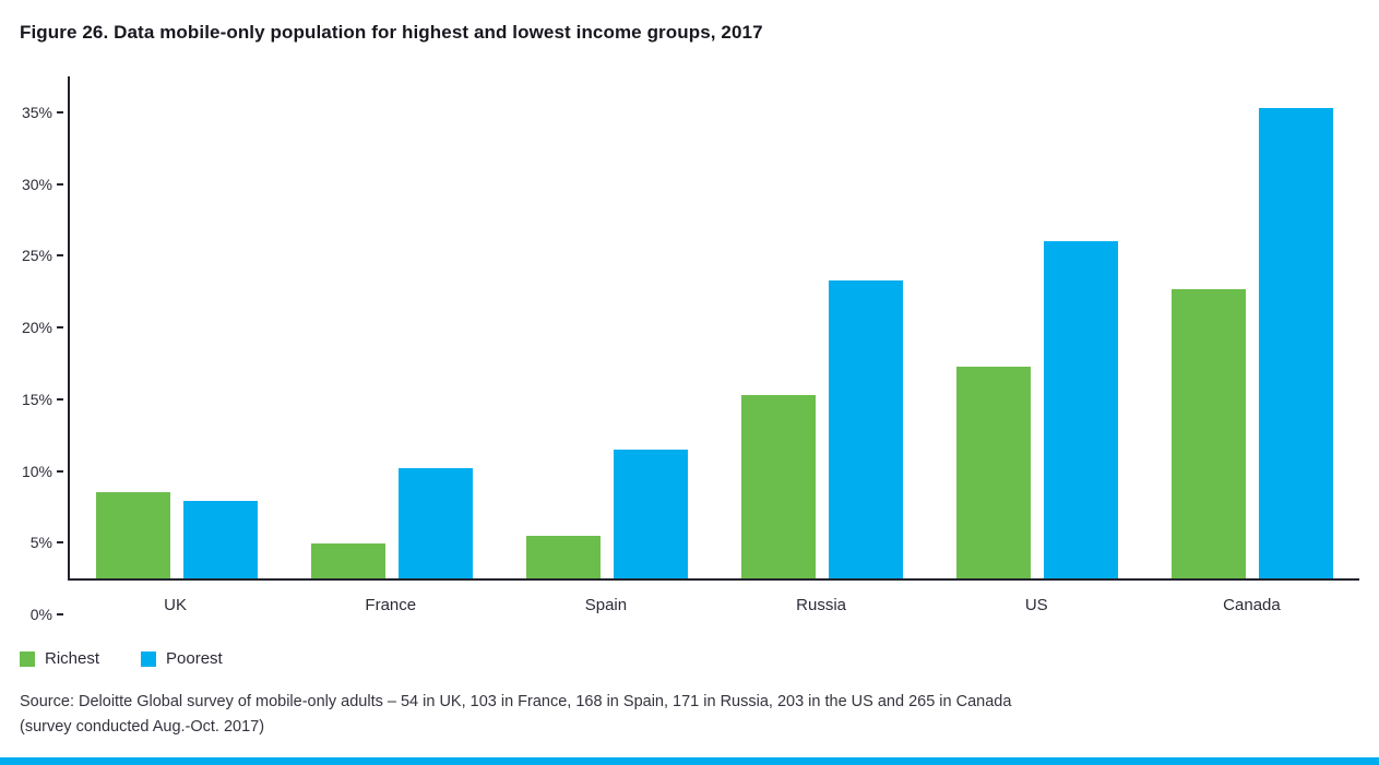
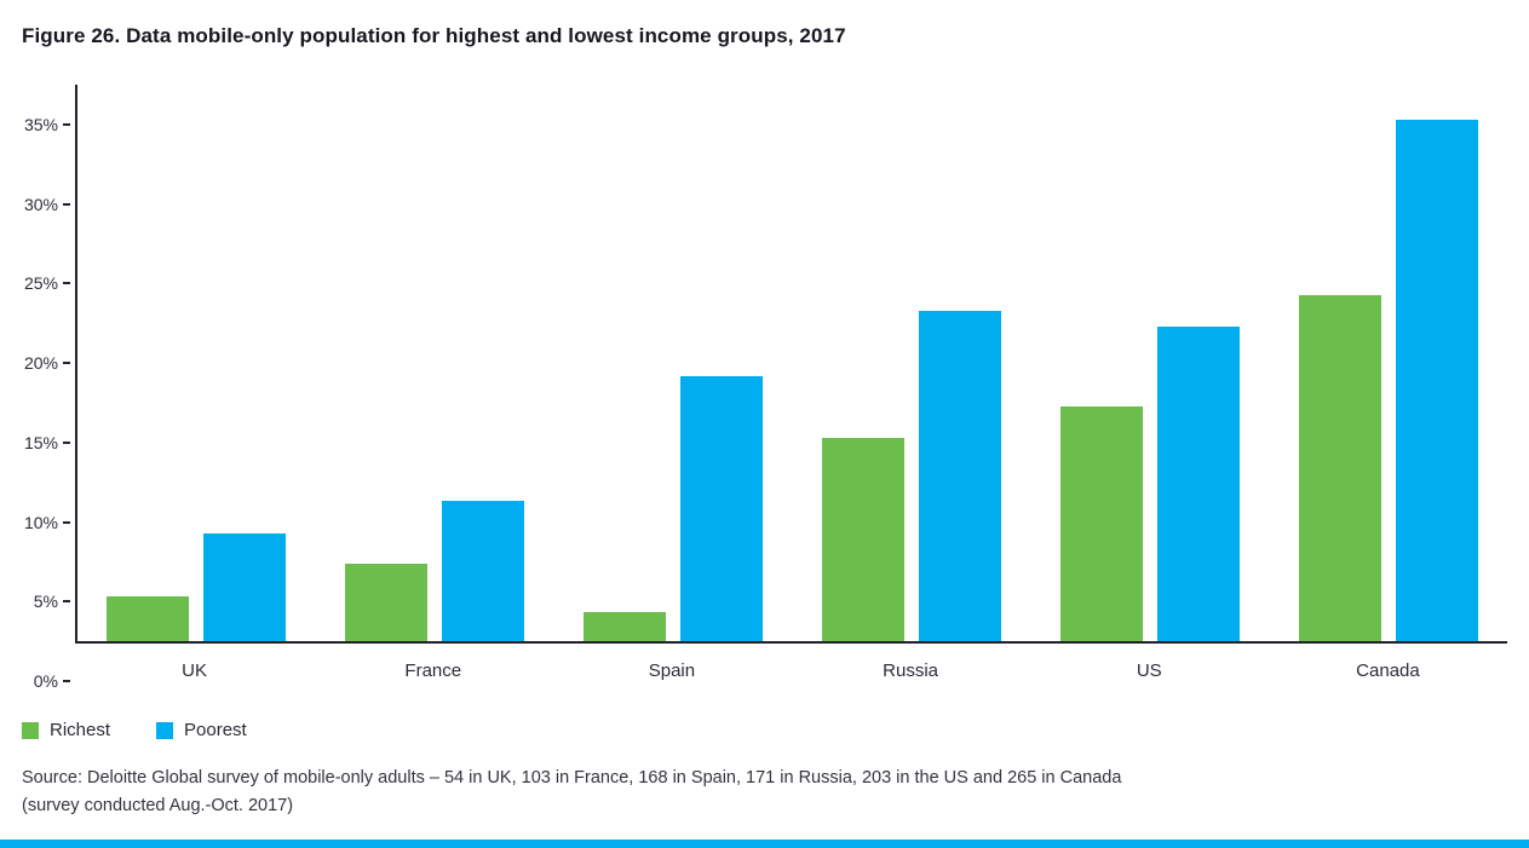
Richest/UK: 6.0% -> 2.8%
Poorest/UK: 5.4% -> 6.8%
Richest/France: 2.4% -> 4.9%
Poorest/France: 7.7% -> 8.8%
Richest/Spain: 3.0% -> 1.8%
Poorest/Spain: 9.0% -> 16.7%
Poorest/US: 23.5% -> 19.8%
Richest/Canada: 20.2% -> 21.8%
